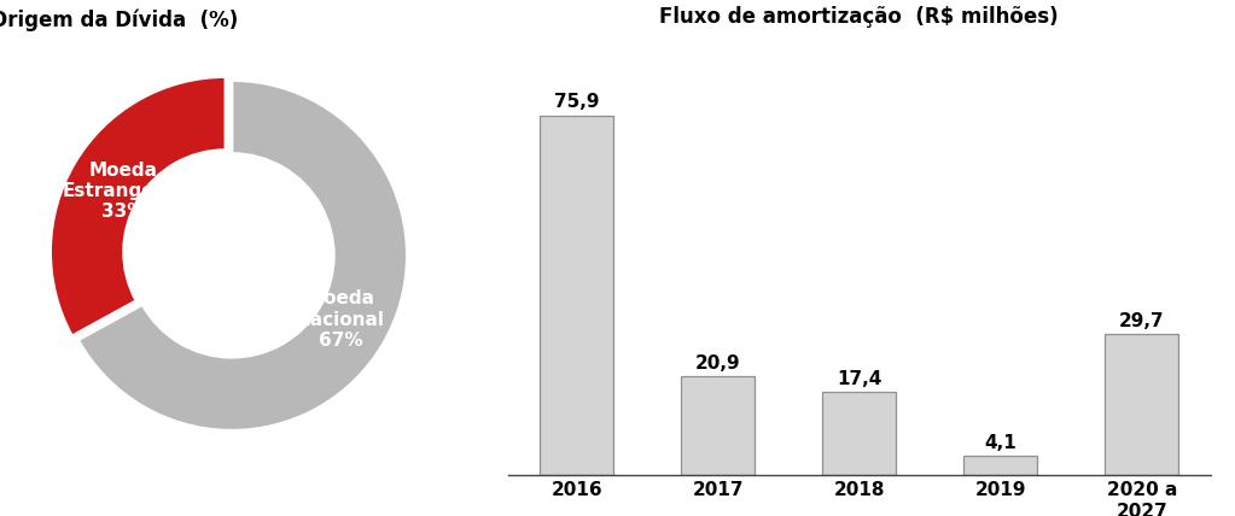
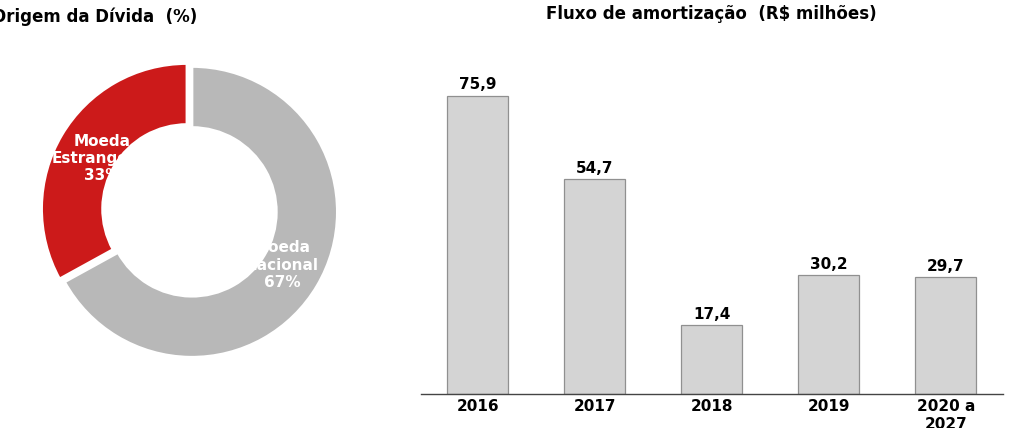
2017: 20,9 -> 54,7
2019: 4,1 -> 30,2
